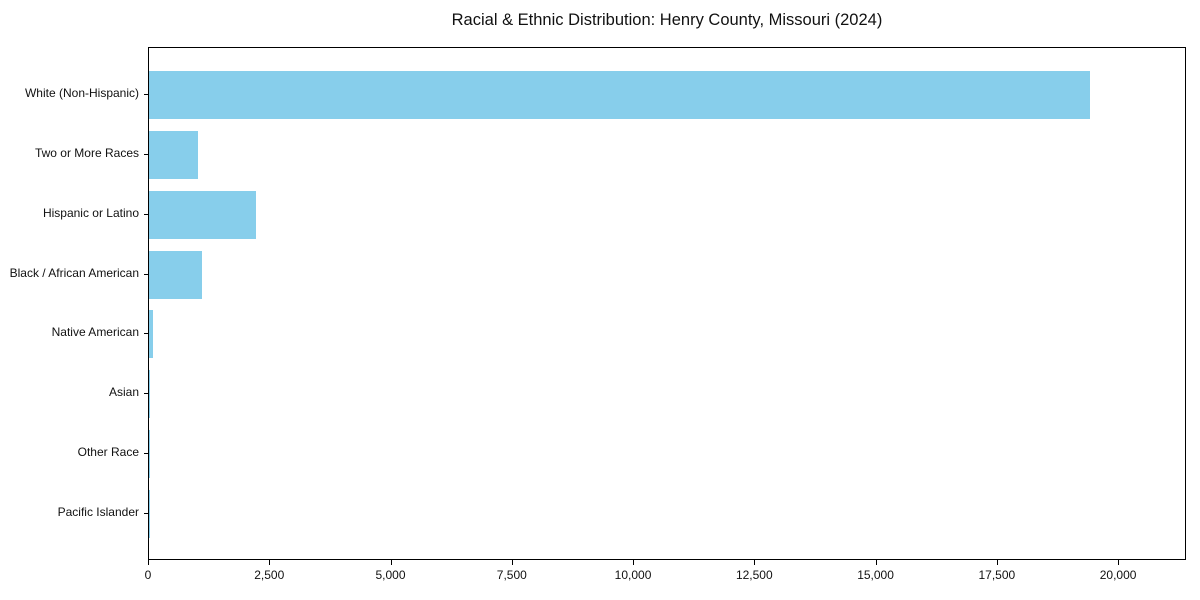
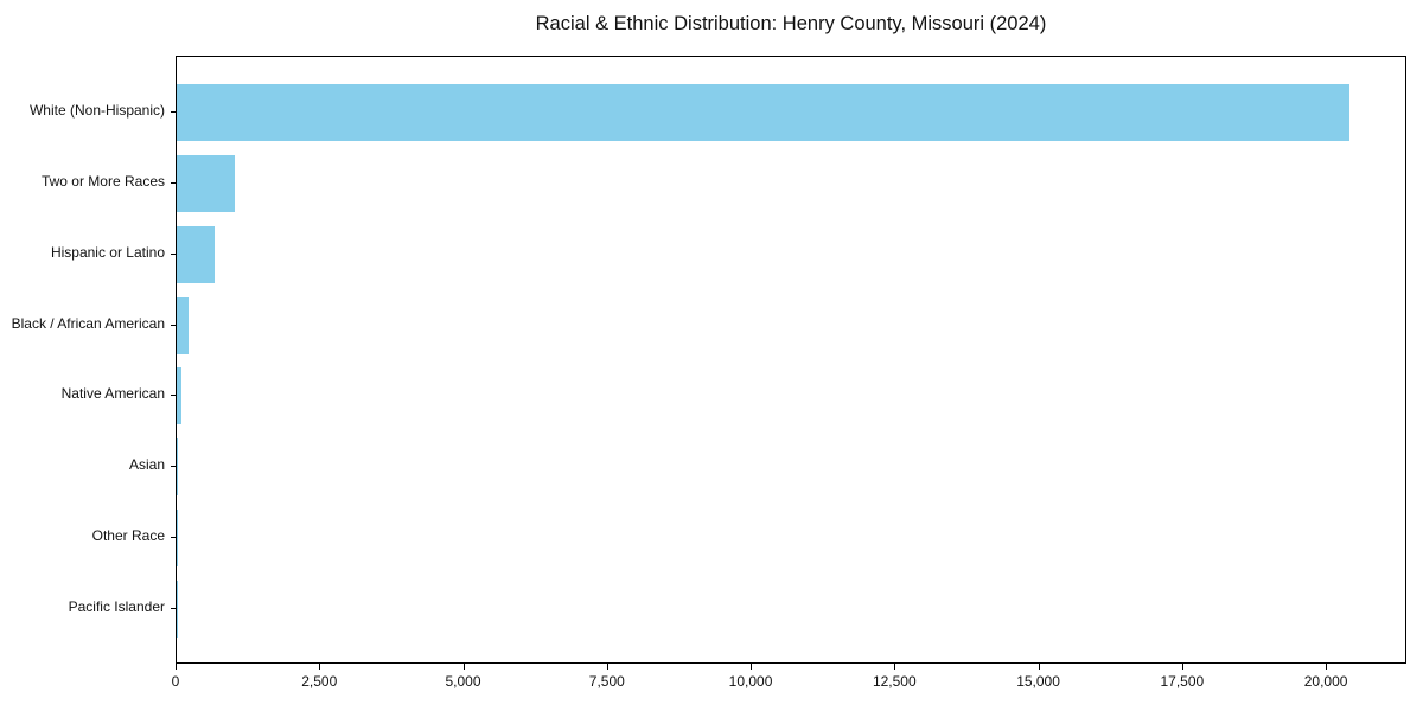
White (Non-Hispanic): 19400 -> 20400
Hispanic or Latino: 2200 -> 700
Black / African American: 1100 -> 200
